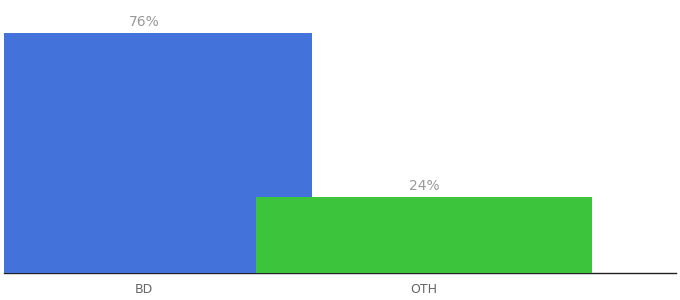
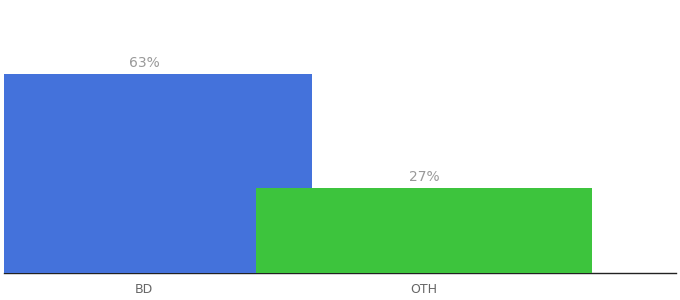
BD: 76% -> 63%
OTH: 24% -> 27%
